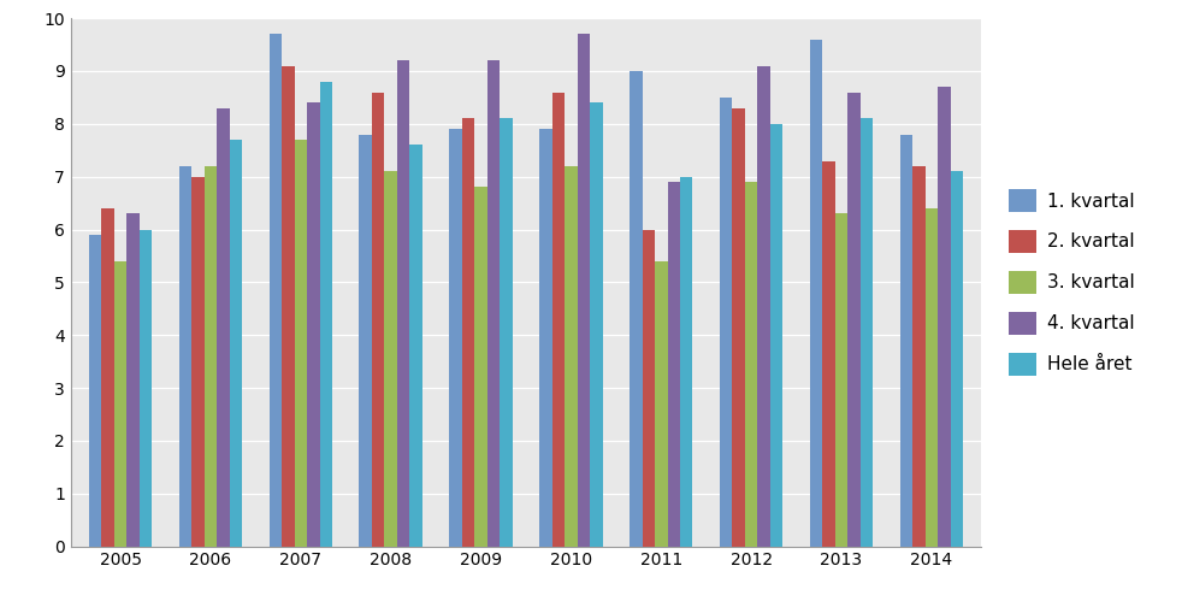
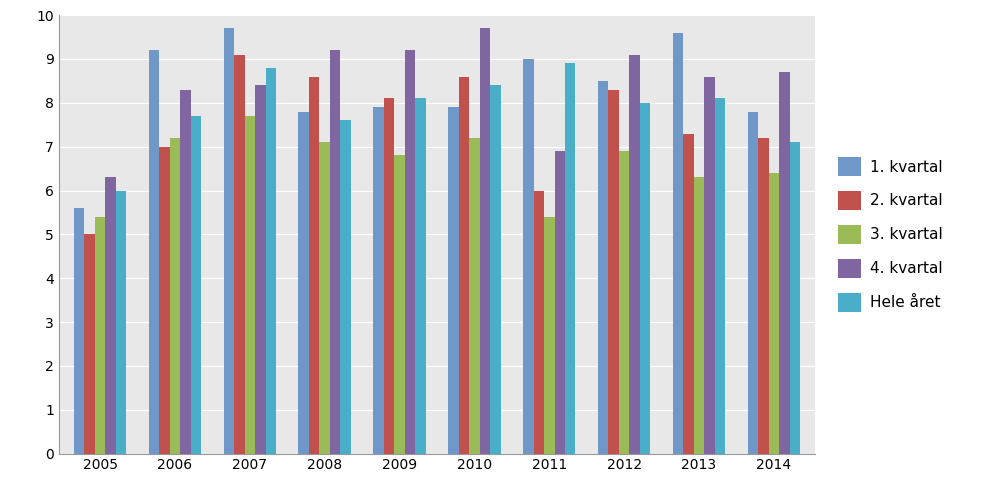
1. kvartal/2005: 5.9 -> 5.6
2. kvartal/2005: 6.4 -> 5.0
1. kvartal/2006: 7.2 -> 9.2
Hele året/2011: 7.0 -> 8.9
